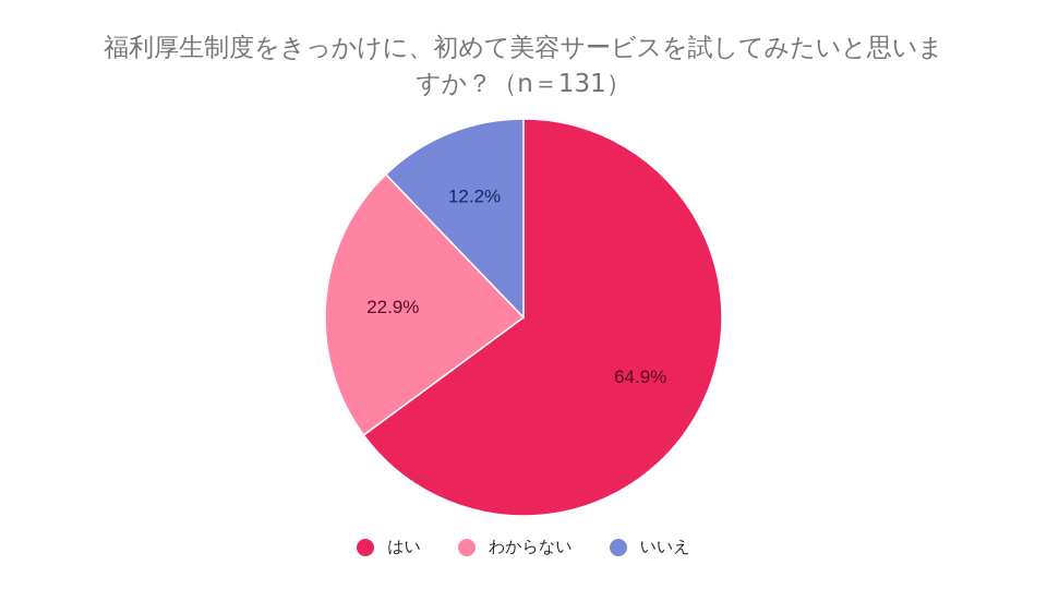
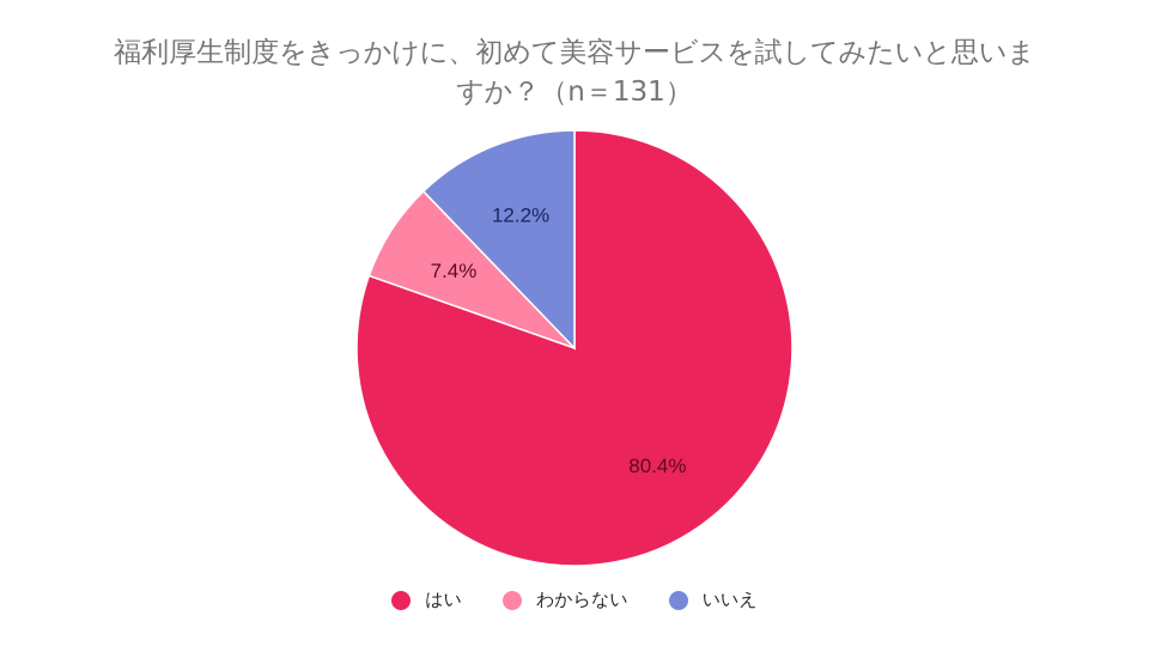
はい: 64.9% -> 80.4%
わからない: 22.9% -> 7.4%
